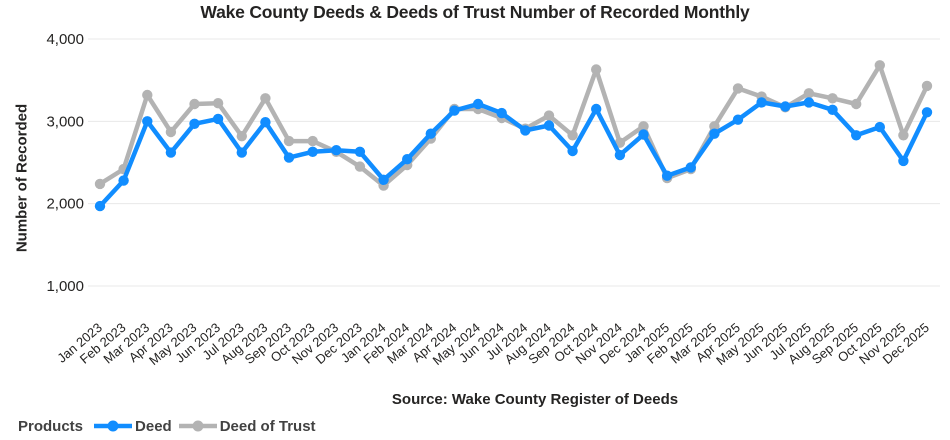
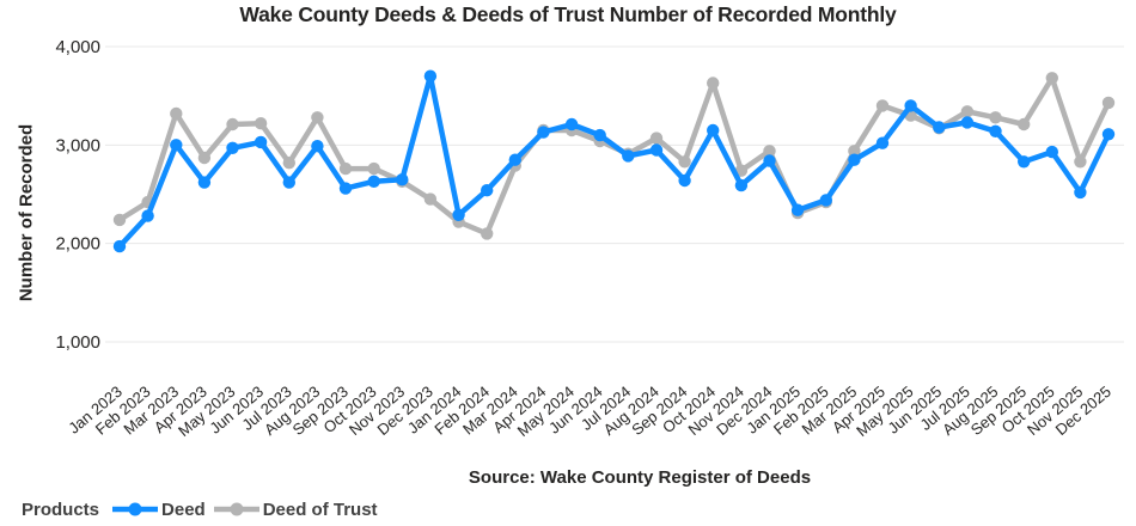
Deed/Dec 2023: 2600 -> 3700
Deed of Trust/Feb 2024: 2500 -> 2100
Deed/May 2025: 3200 -> 3400
